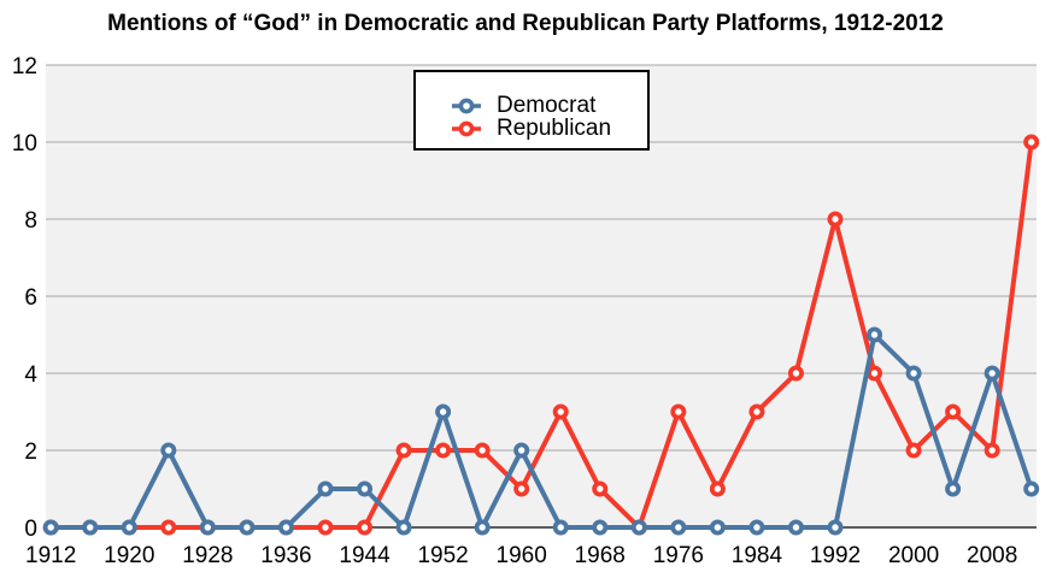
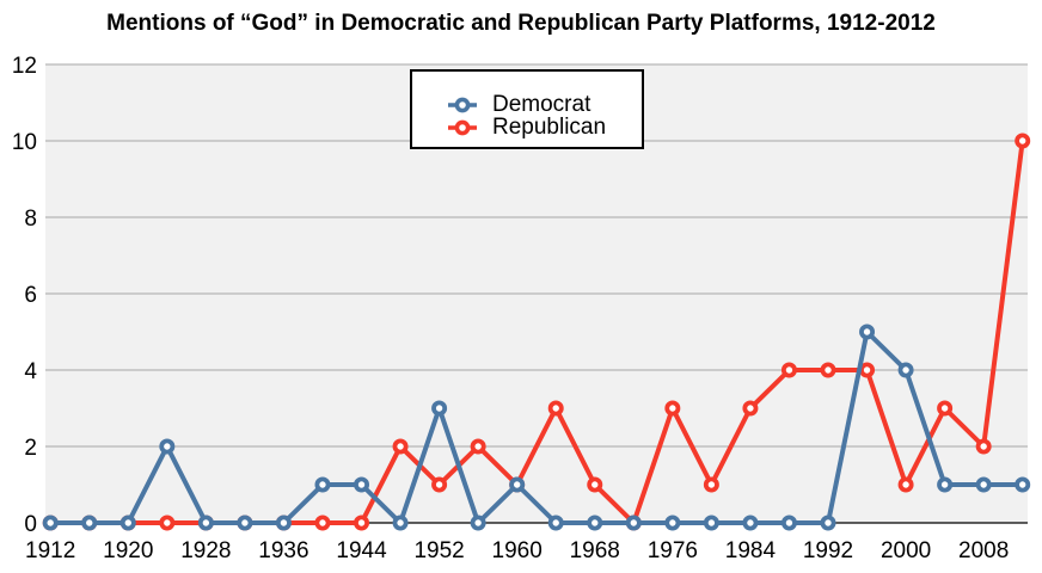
Republican/1952: 2 -> 1
Democrat/1960: 2 -> 1
Republican/1992: 8 -> 4
Republican/2000: 2 -> 1
Democrat/2008: 4 -> 1
